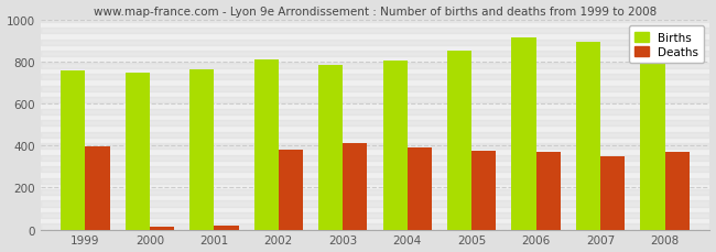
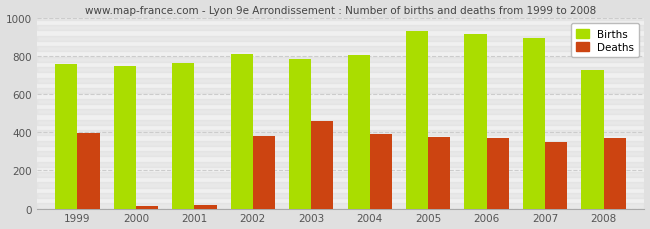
Deaths/2003: 410 -> 460
Births/2005: 850 -> 930
Births/2008: 800 -> 730
